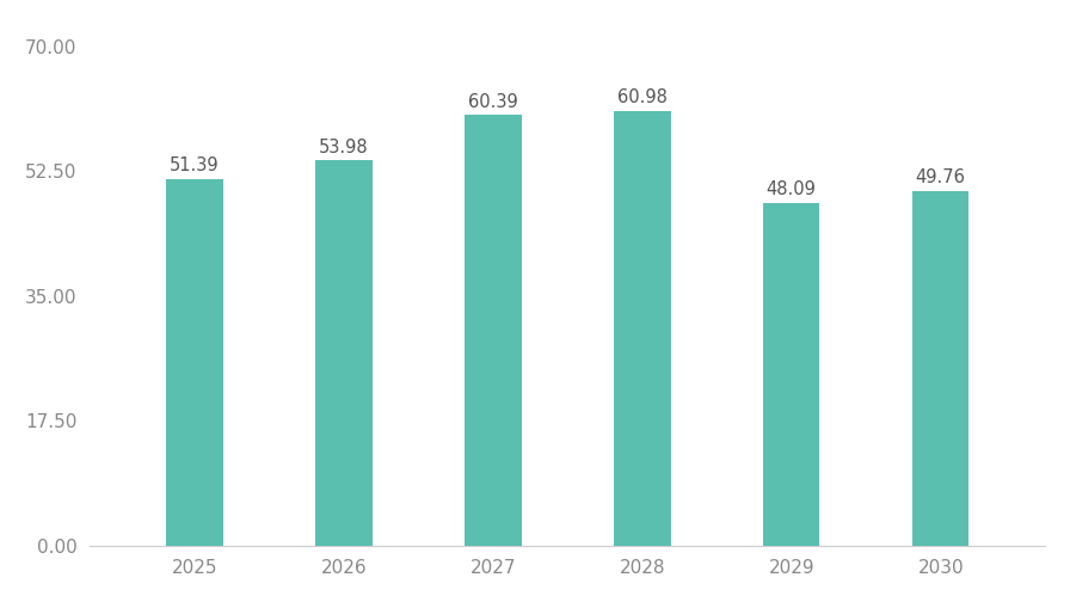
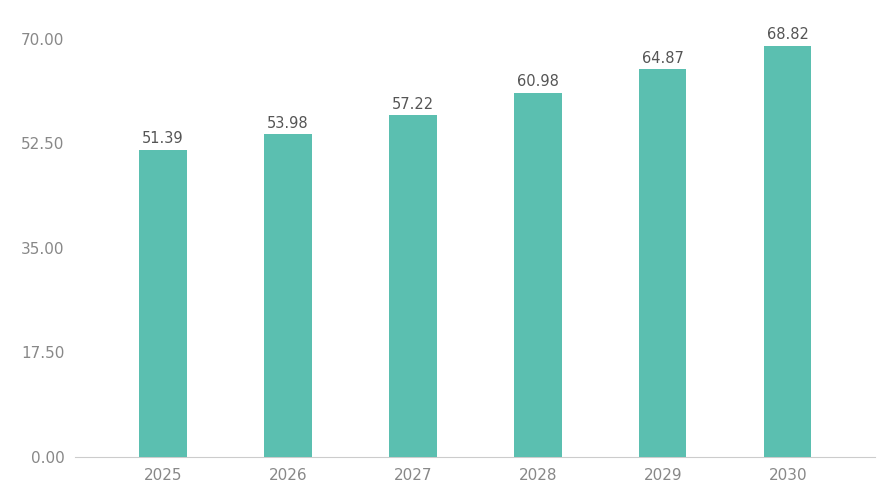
2027: 60.39 -> 57.22
2029: 48.09 -> 64.87
2030: 49.76 -> 68.82
